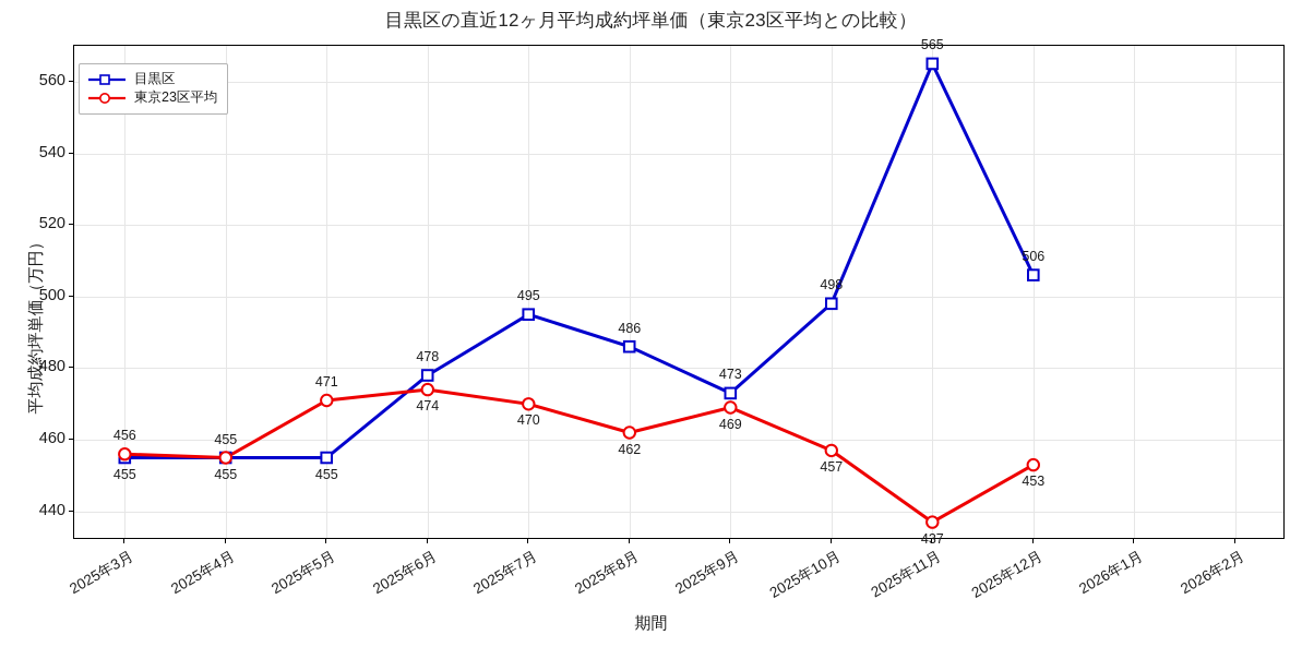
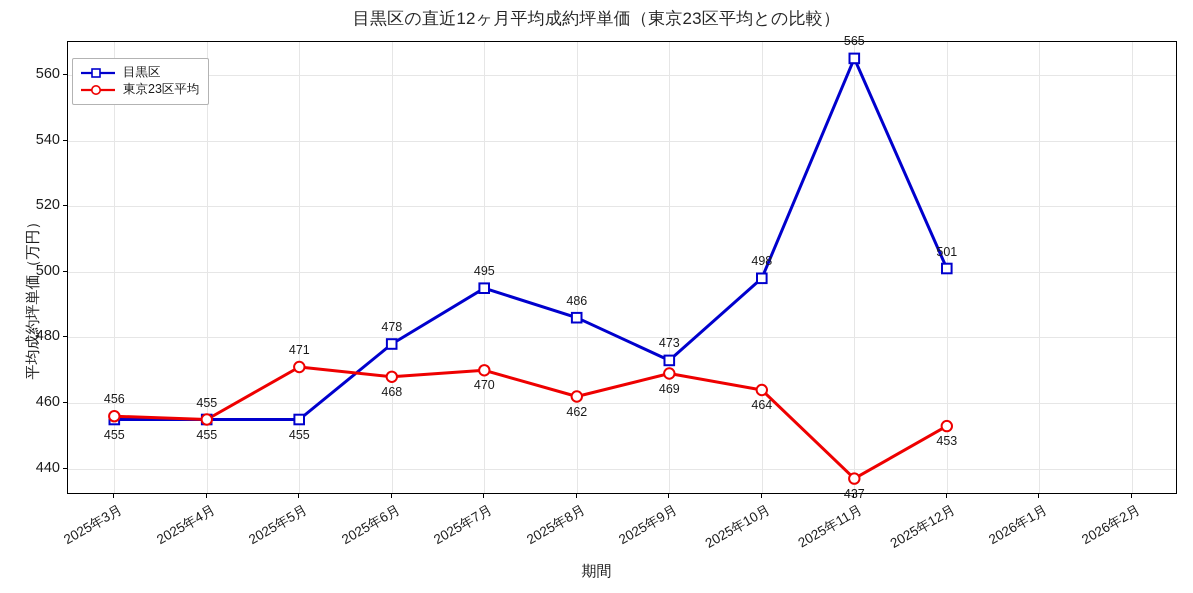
東京23区平均/2025年6月: 474 -> 468
東京23区平均/2025年10月: 457 -> 464
目黒区/2025年12月: 506 -> 501
